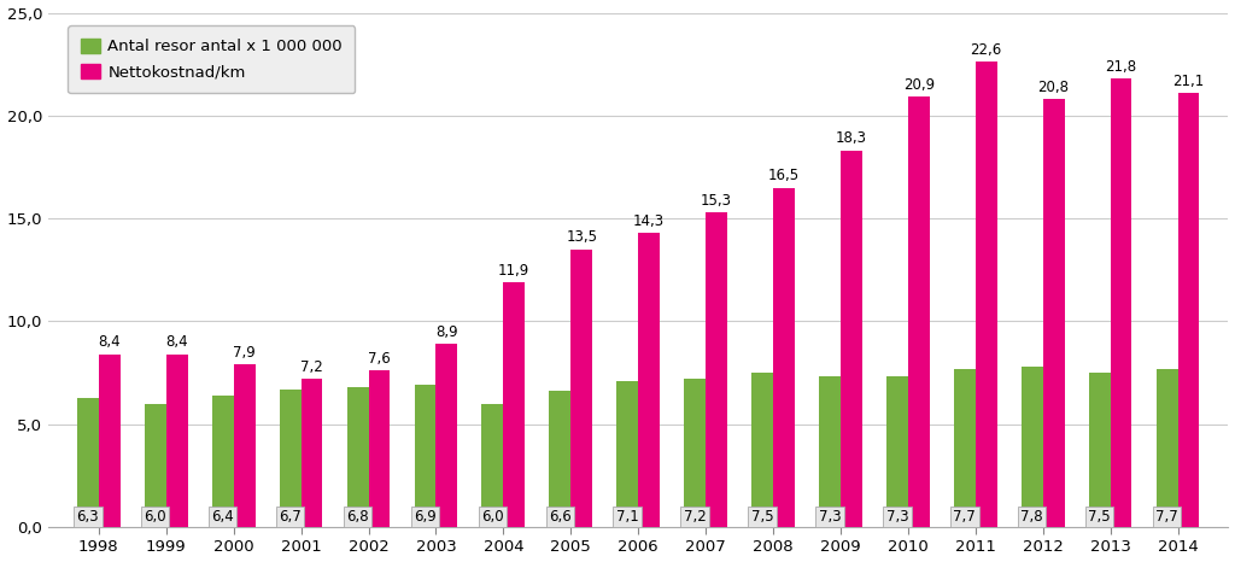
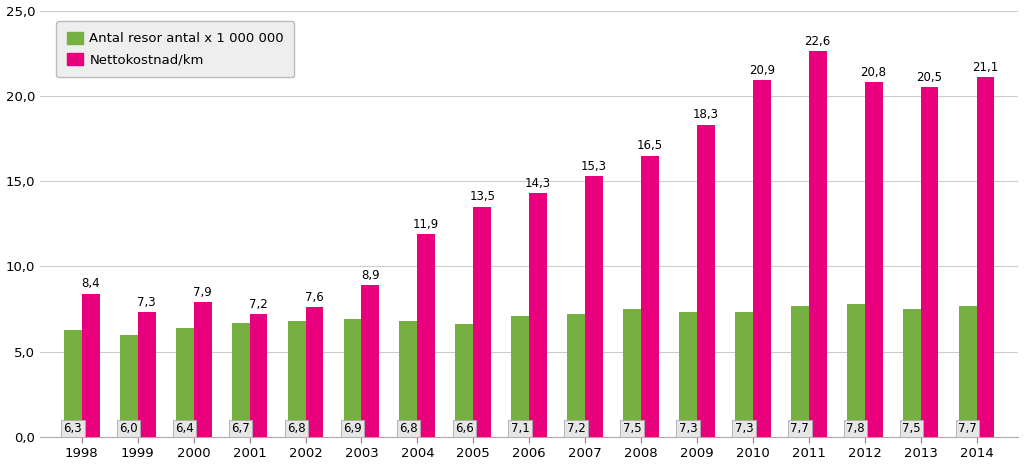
Nettokostnad/km/1999: 8,4 -> 7,3
Antal resor antal x 1 000 000/2004: 6,0 -> 6,8
Nettokostnad/km/2013: 21,8 -> 20,5
